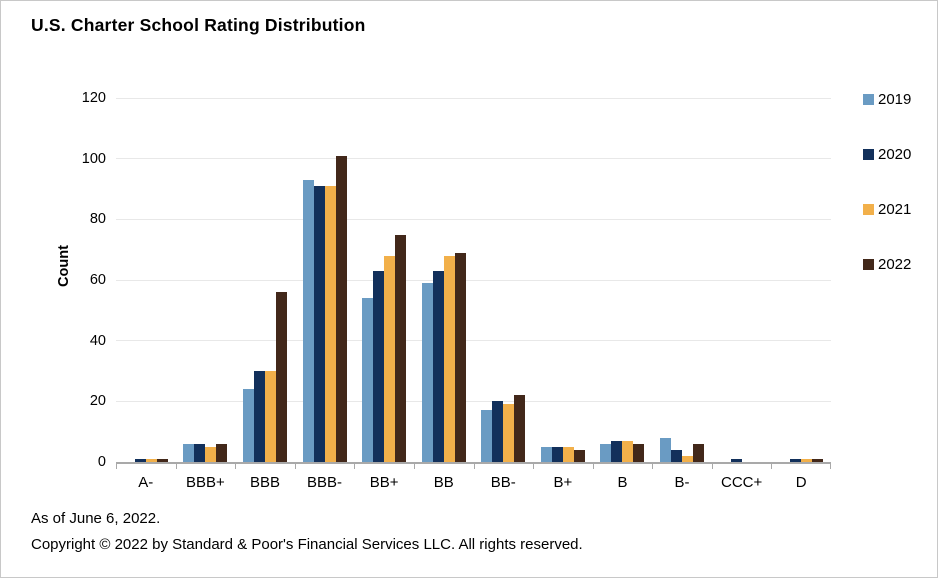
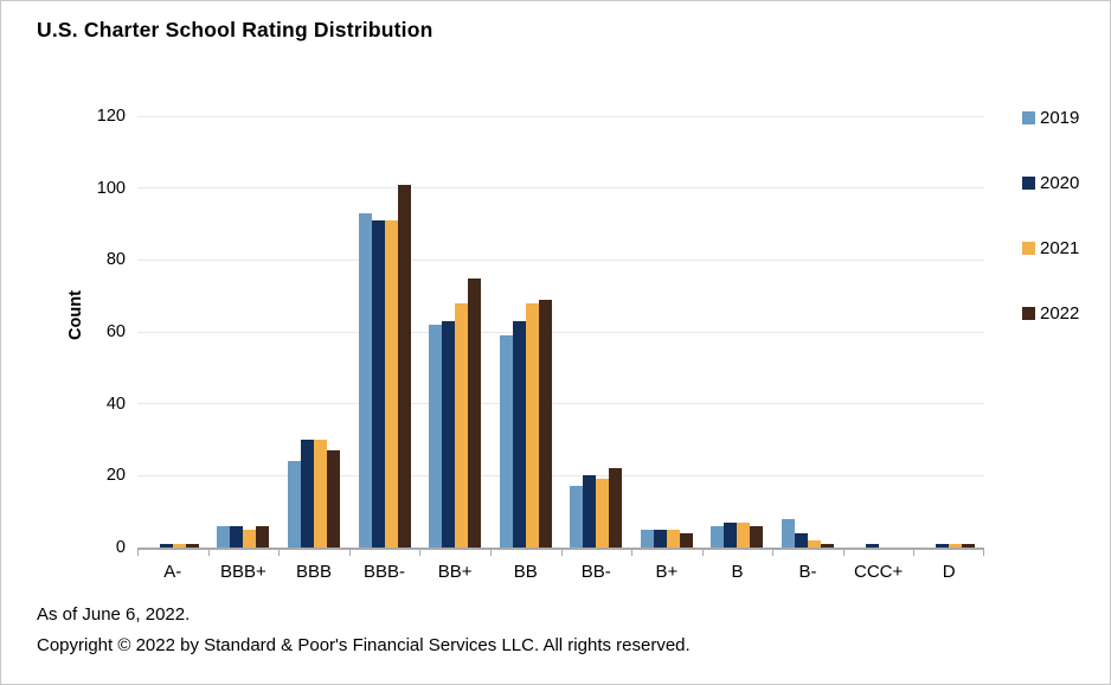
2022/BBB: 56 -> 27
2019/BB+: 54 -> 62
2022/B-: 6 -> 1
